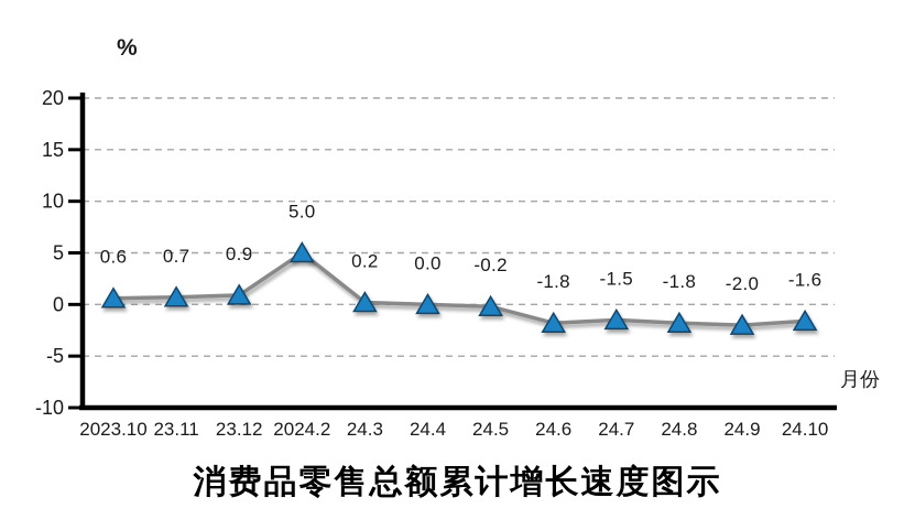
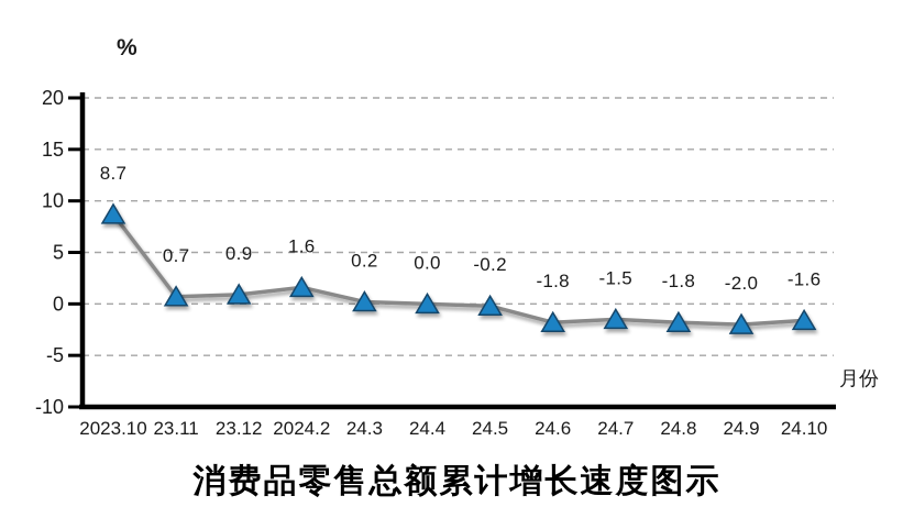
2023.10: 0.6 -> 8.7
2024.2: 5.0 -> 1.6
